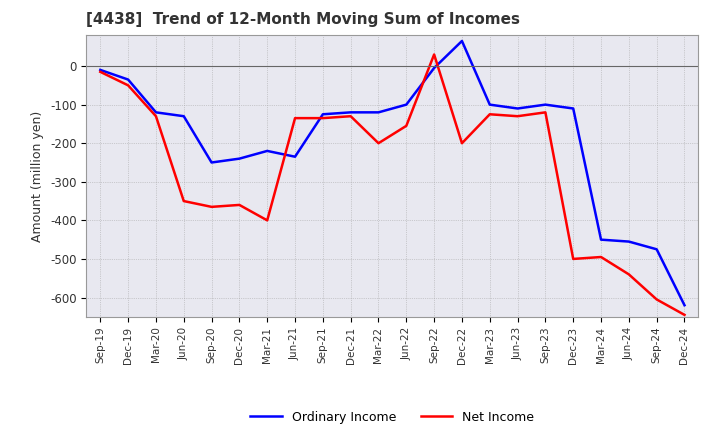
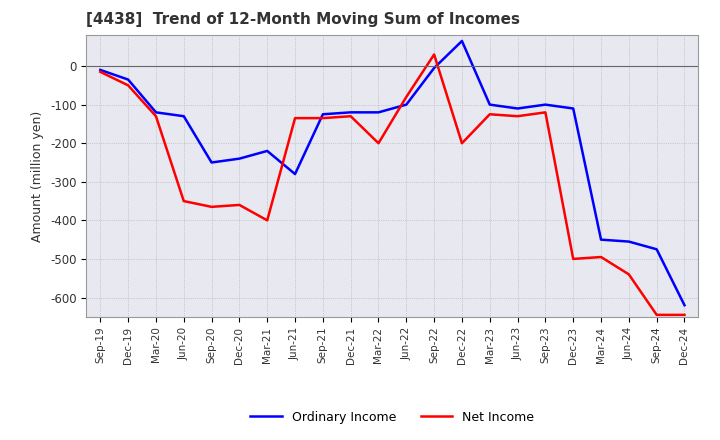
Ordinary Income/Jun-21: -235 -> -280
Net Income/Jun-22: -155 -> -80
Net Income/Sep-24: -605 -> -645
